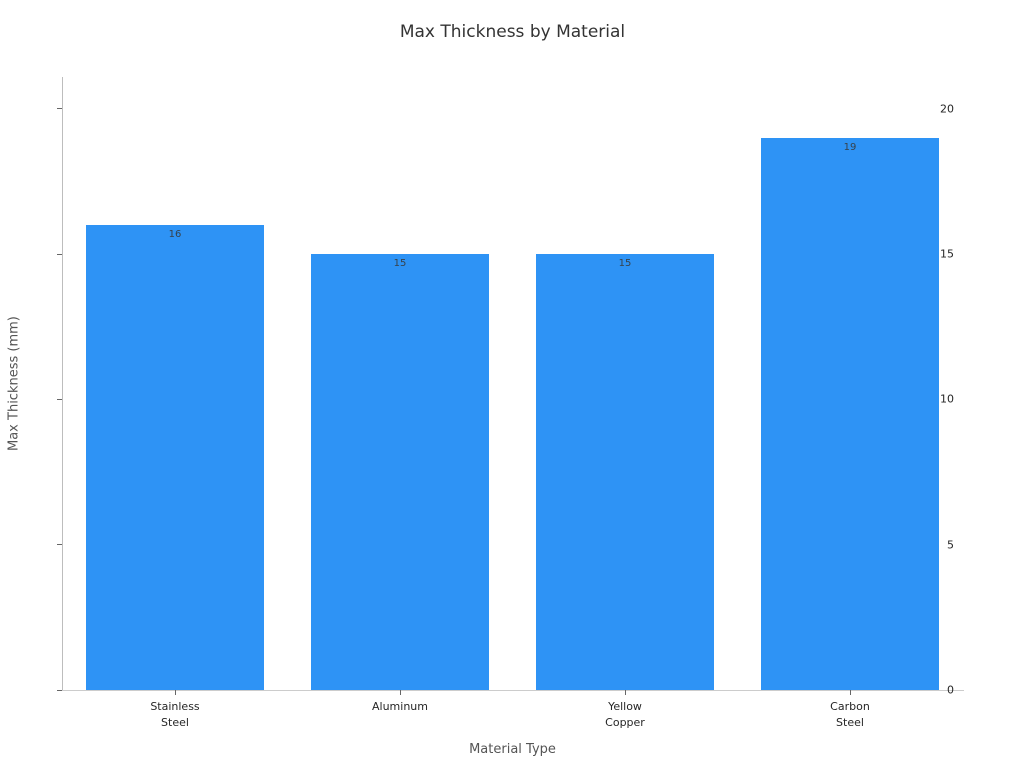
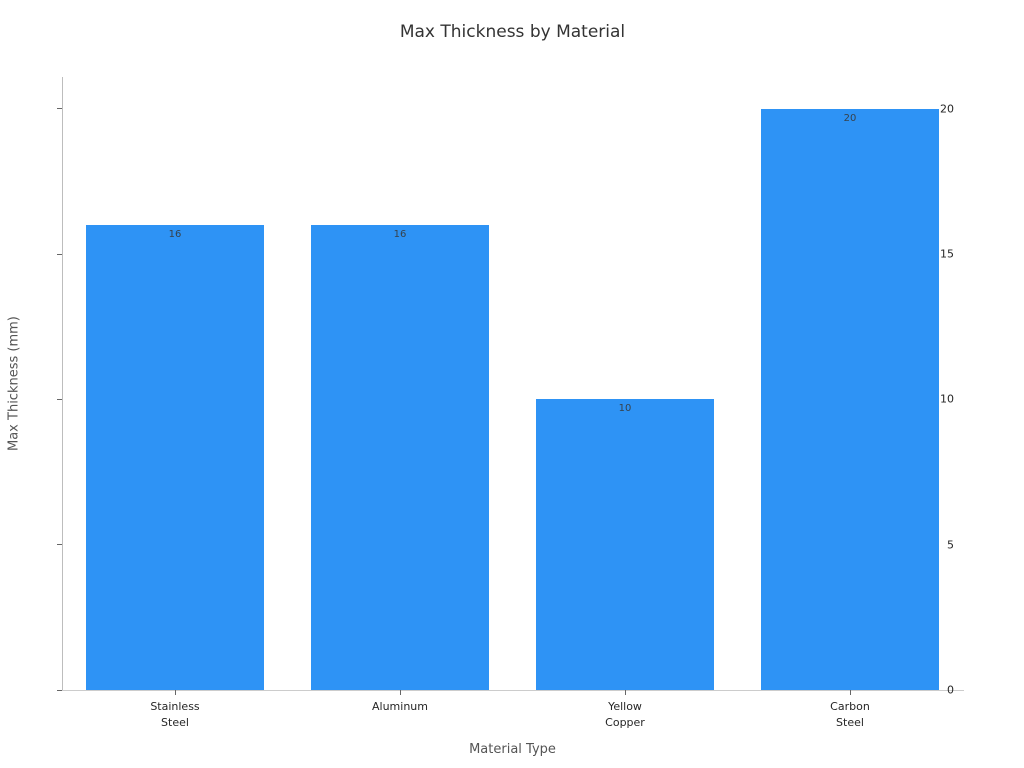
Aluminum: 15 -> 16
Yellow Copper: 15 -> 10
Carbon Steel: 19 -> 20
